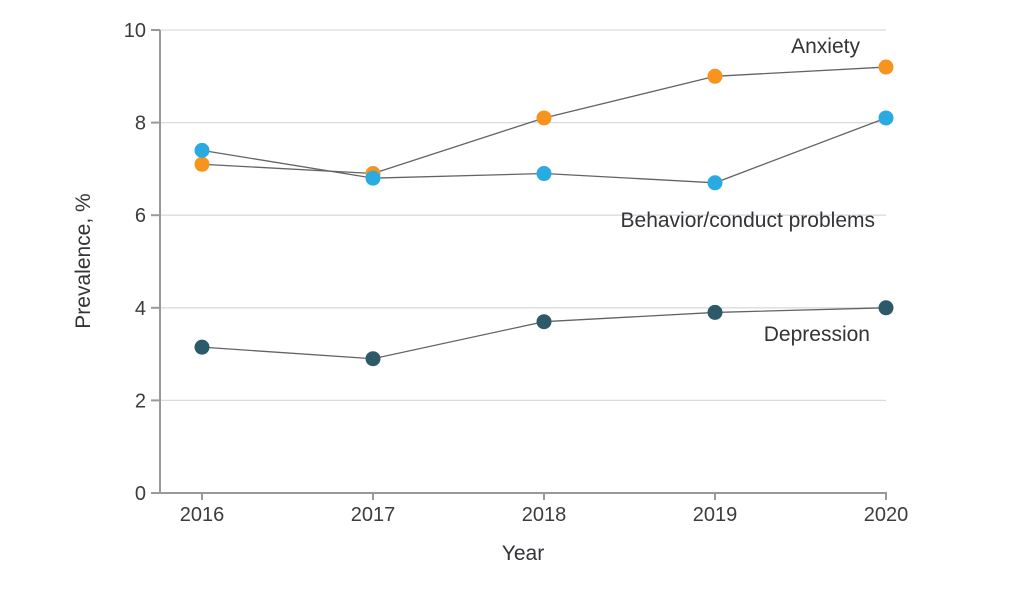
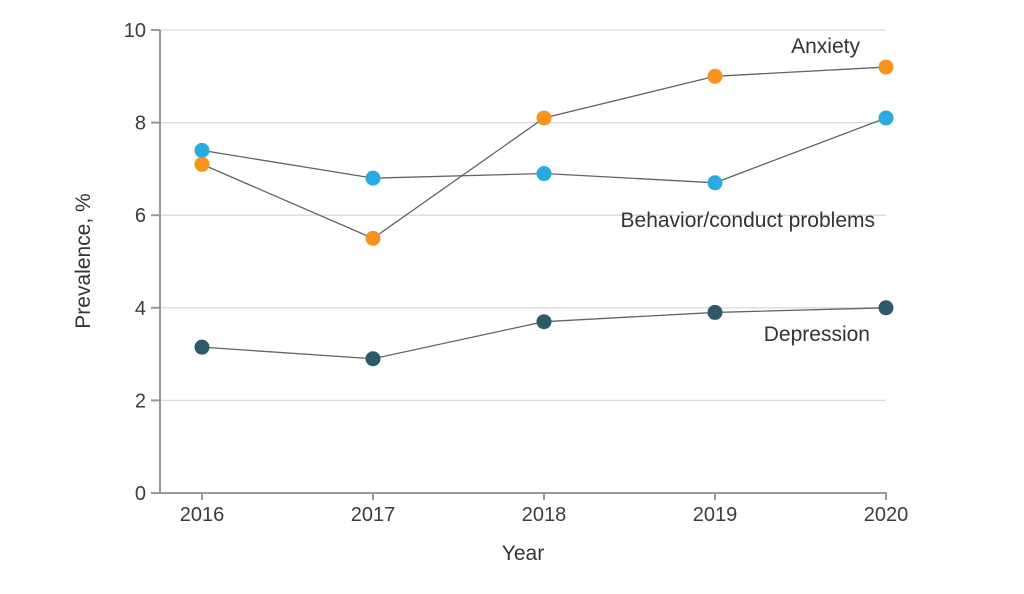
Anxiety/2017: 6.9 -> 5.5
